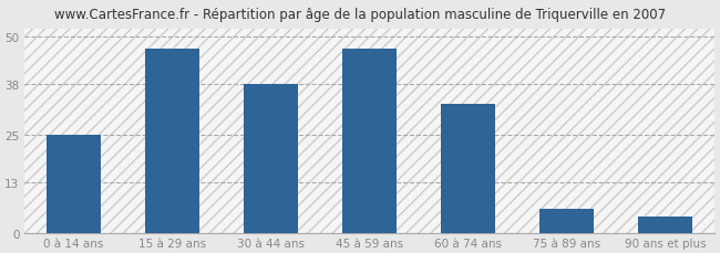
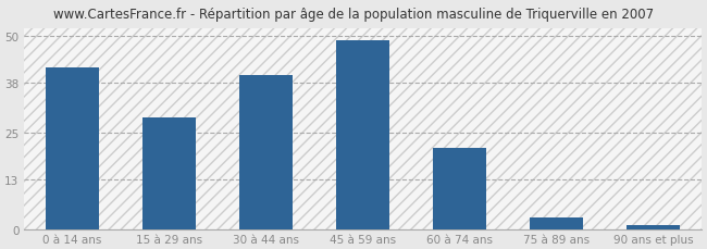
0 à 14 ans: 25 -> 42
15 à 29 ans: 47 -> 29
30 à 44 ans: 38 -> 40
45 à 59 ans: 47 -> 49
60 à 74 ans: 33 -> 21
75 à 89 ans: 6 -> 3
90 ans et plus: 4 -> 1
